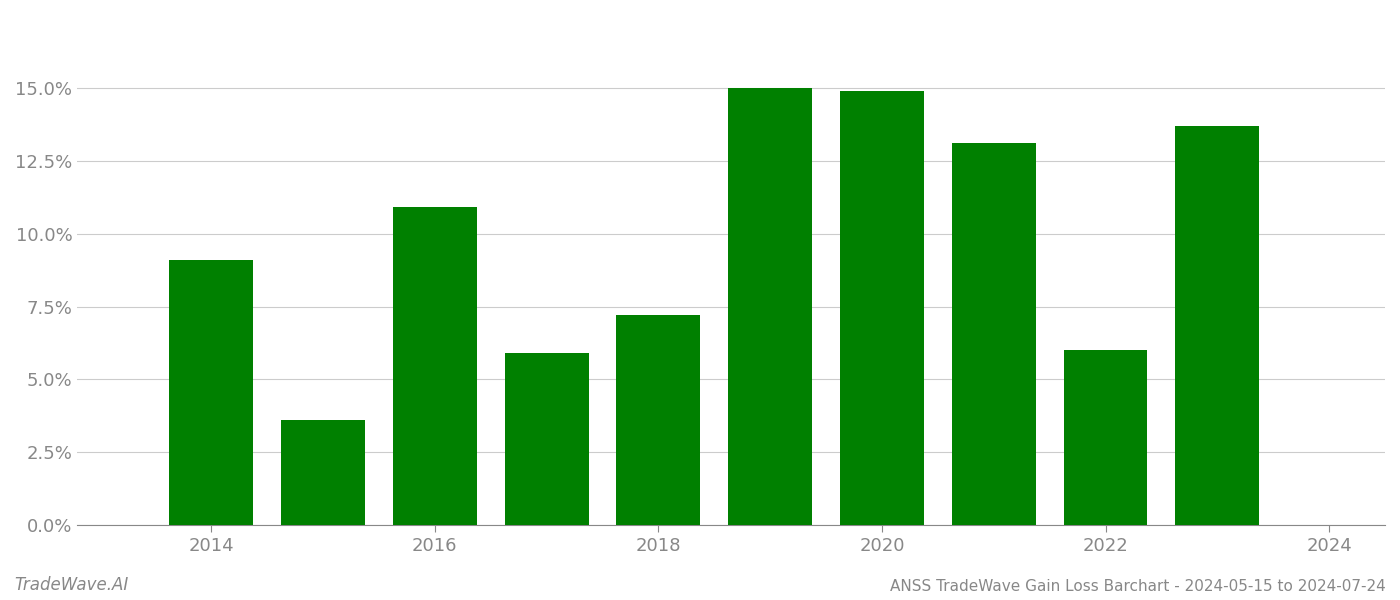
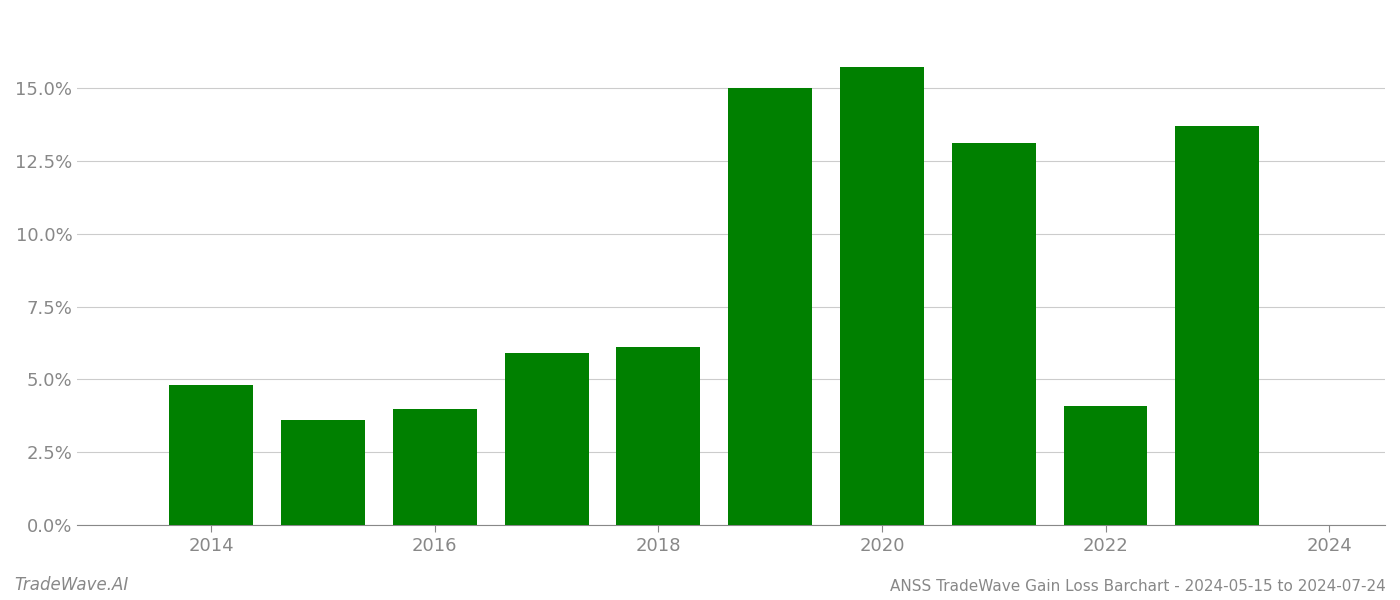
2014: 9.1% -> 4.8%
2016: 10.9% -> 4.0%
2018: 7.2% -> 6.1%
2020: 14.9% -> 15.7%
2022: 6.0% -> 4.1%
